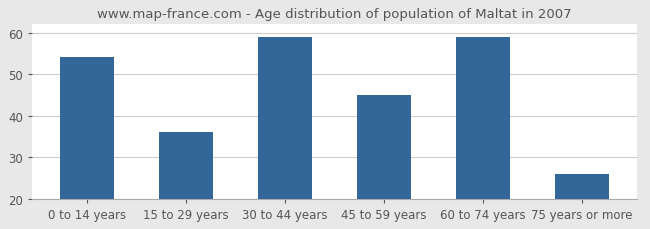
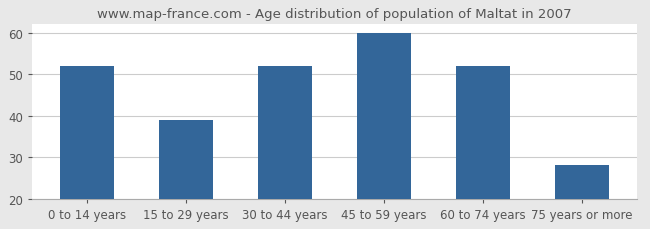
0 to 14 years: 54 -> 52
15 to 29 years: 36 -> 39
30 to 44 years: 59 -> 52
45 to 59 years: 45 -> 60
60 to 74 years: 59 -> 52
75 years or more: 26 -> 28
